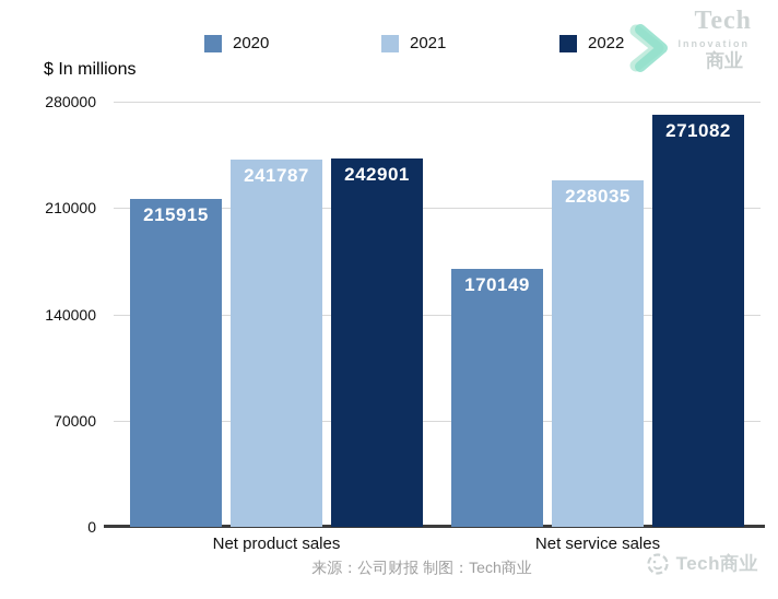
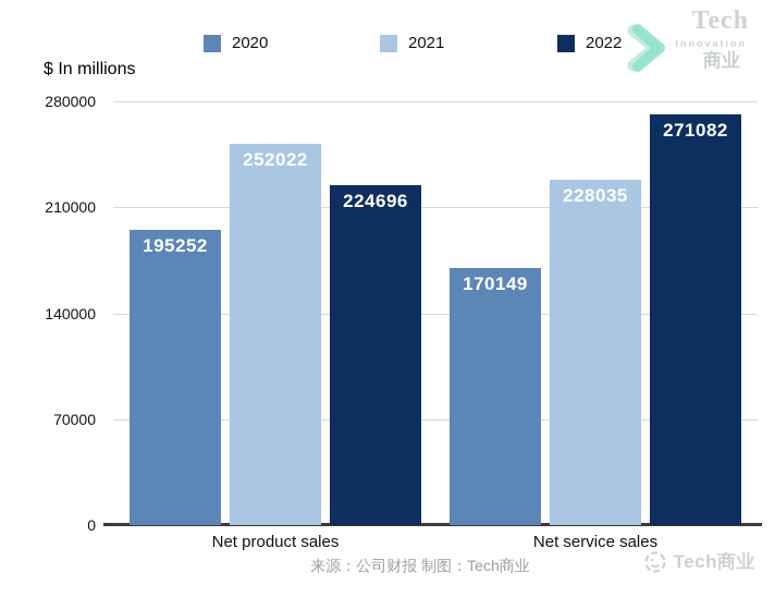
2020/Net product sales: 215915 -> 195252
2021/Net product sales: 241787 -> 252022
2022/Net product sales: 242901 -> 224696
